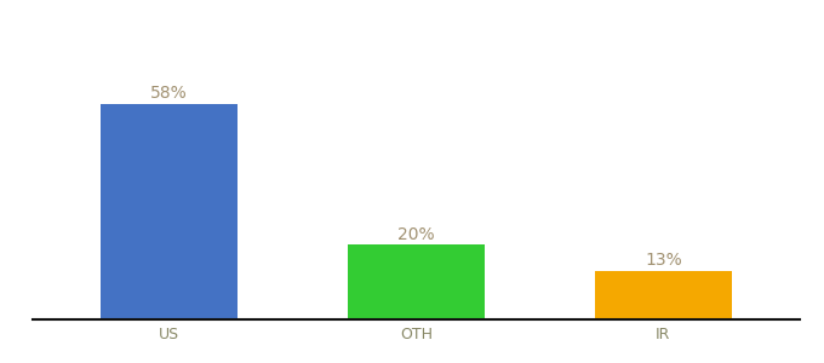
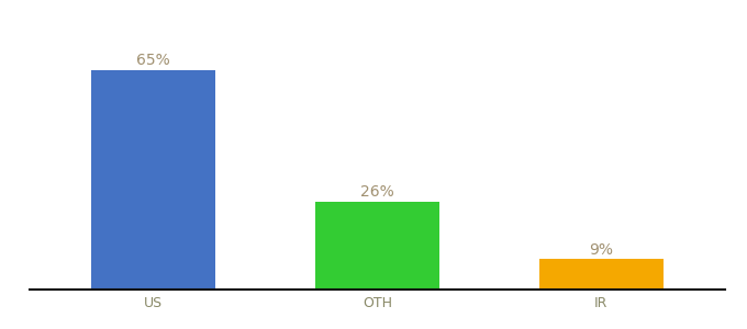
US: 58% -> 65%
OTH: 20% -> 26%
IR: 13% -> 9%
